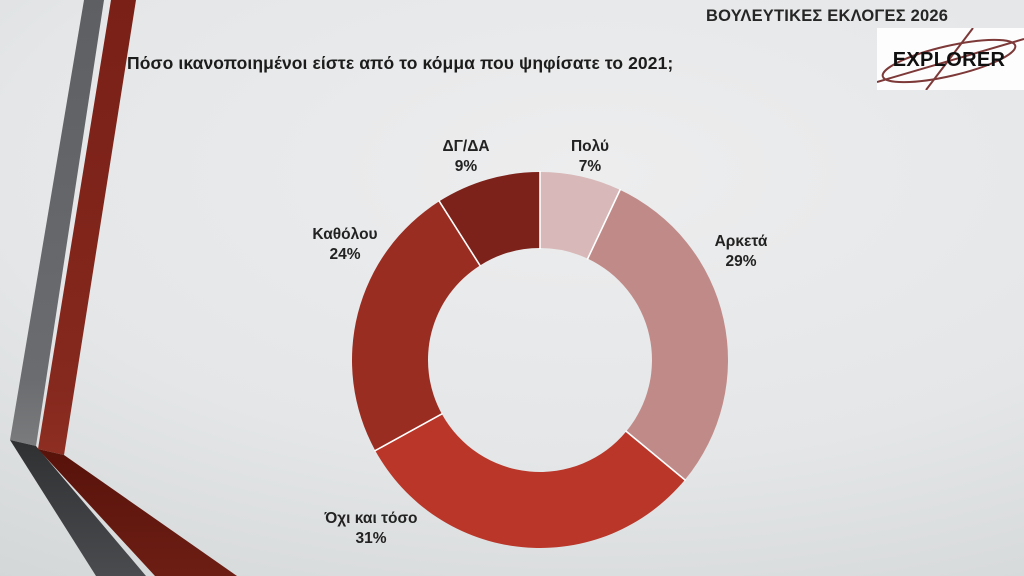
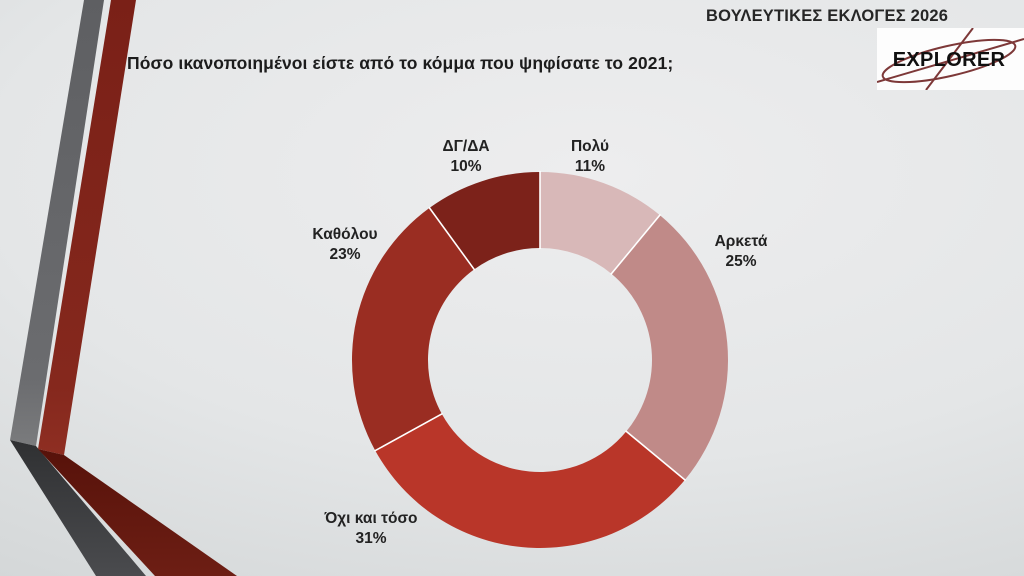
Πολύ: 7% -> 11%
Αρκετά: 29% -> 25%
Καθόλου: 24% -> 23%
ΔΓ/ΔΑ: 9% -> 10%
